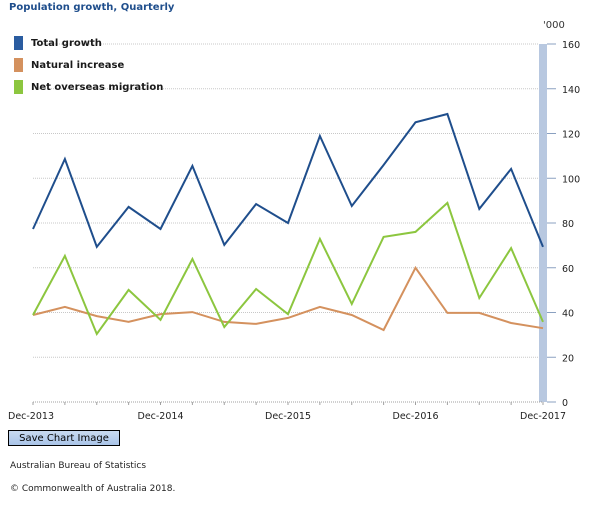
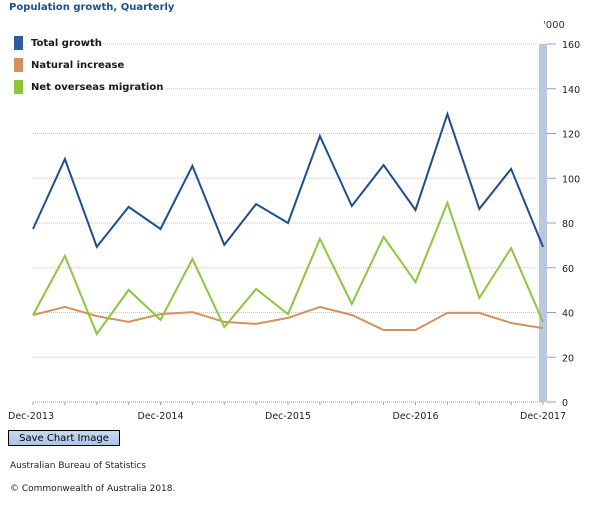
Total growth/Dec-2016: 125 -> 86
Natural increase/Dec-2016: 60 -> 32
Net overseas migration/Dec-2016: 76 -> 54
